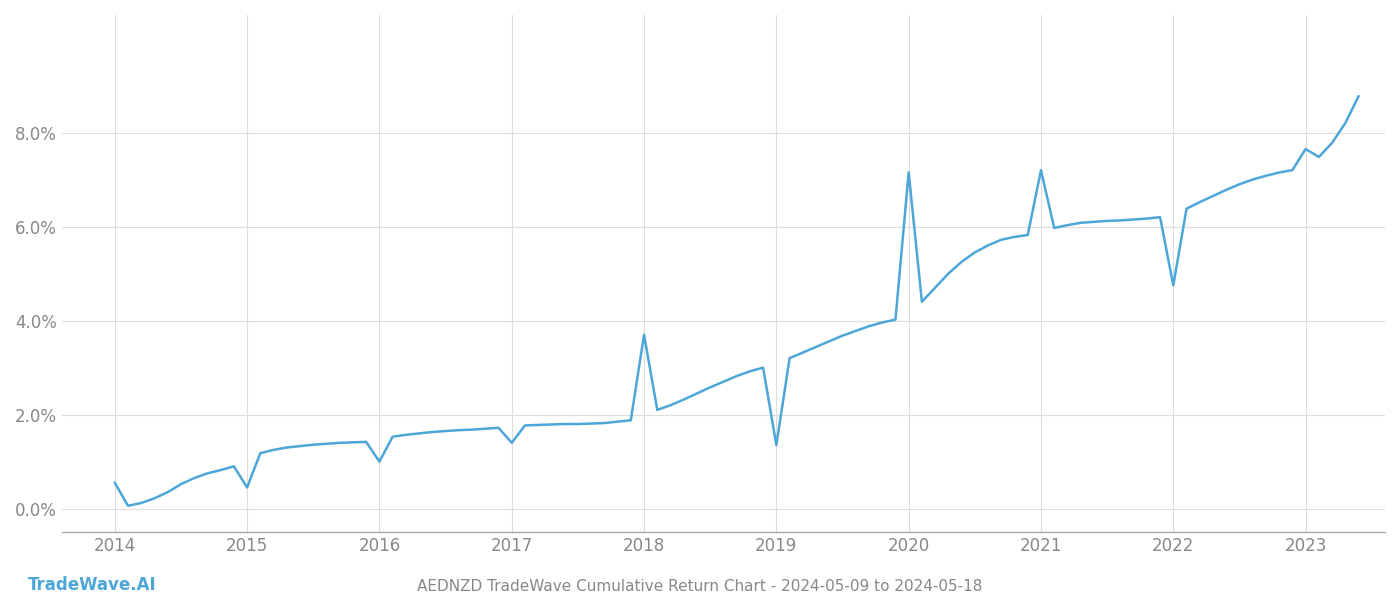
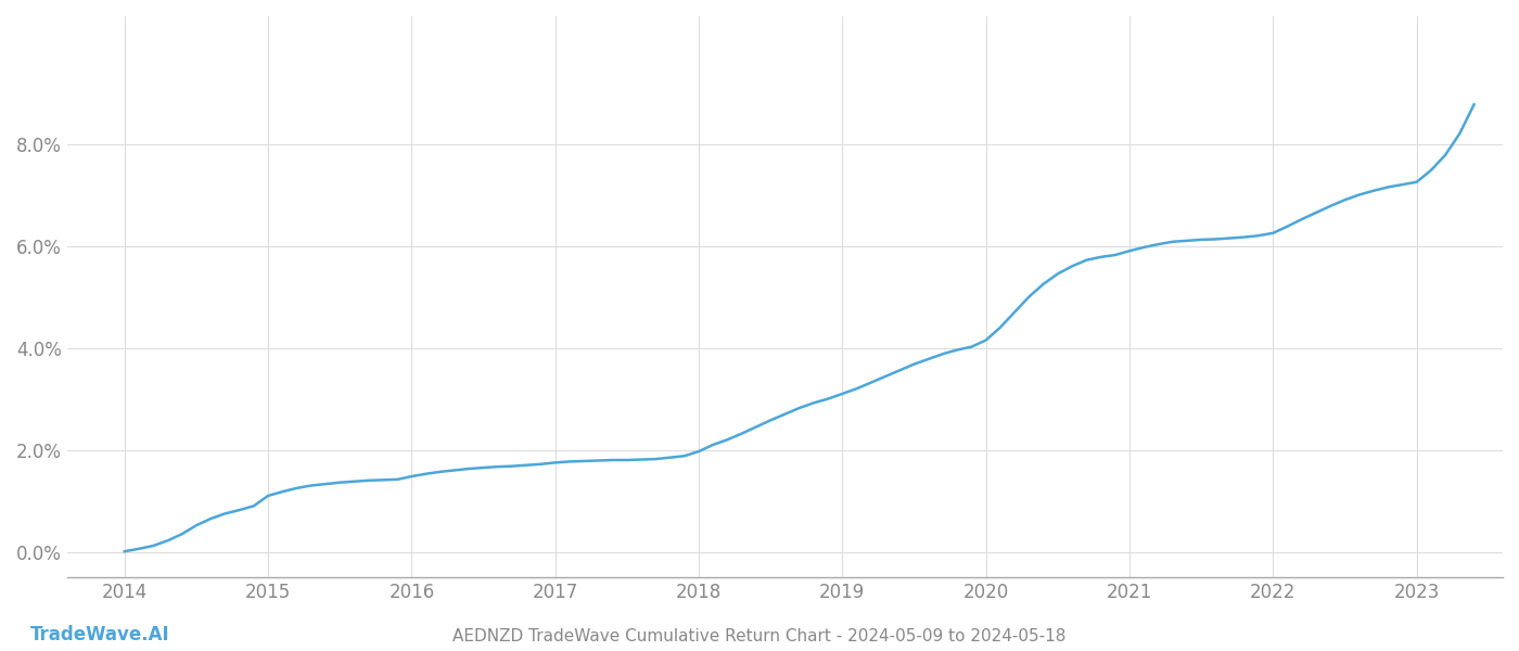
2014: 0.55% -> 0.01%
2015: 0.45% -> 1.10%
2016: 1.00% -> 1.48%
2017: 1.40% -> 1.75%
2018: 3.70% -> 1.97%
2019: 1.35% -> 3.10%
2020: 7.15% -> 4.15%
2021: 7.20% -> 5.90%
2022: 4.75% -> 6.25%
2023: 7.65% -> 7.25%
